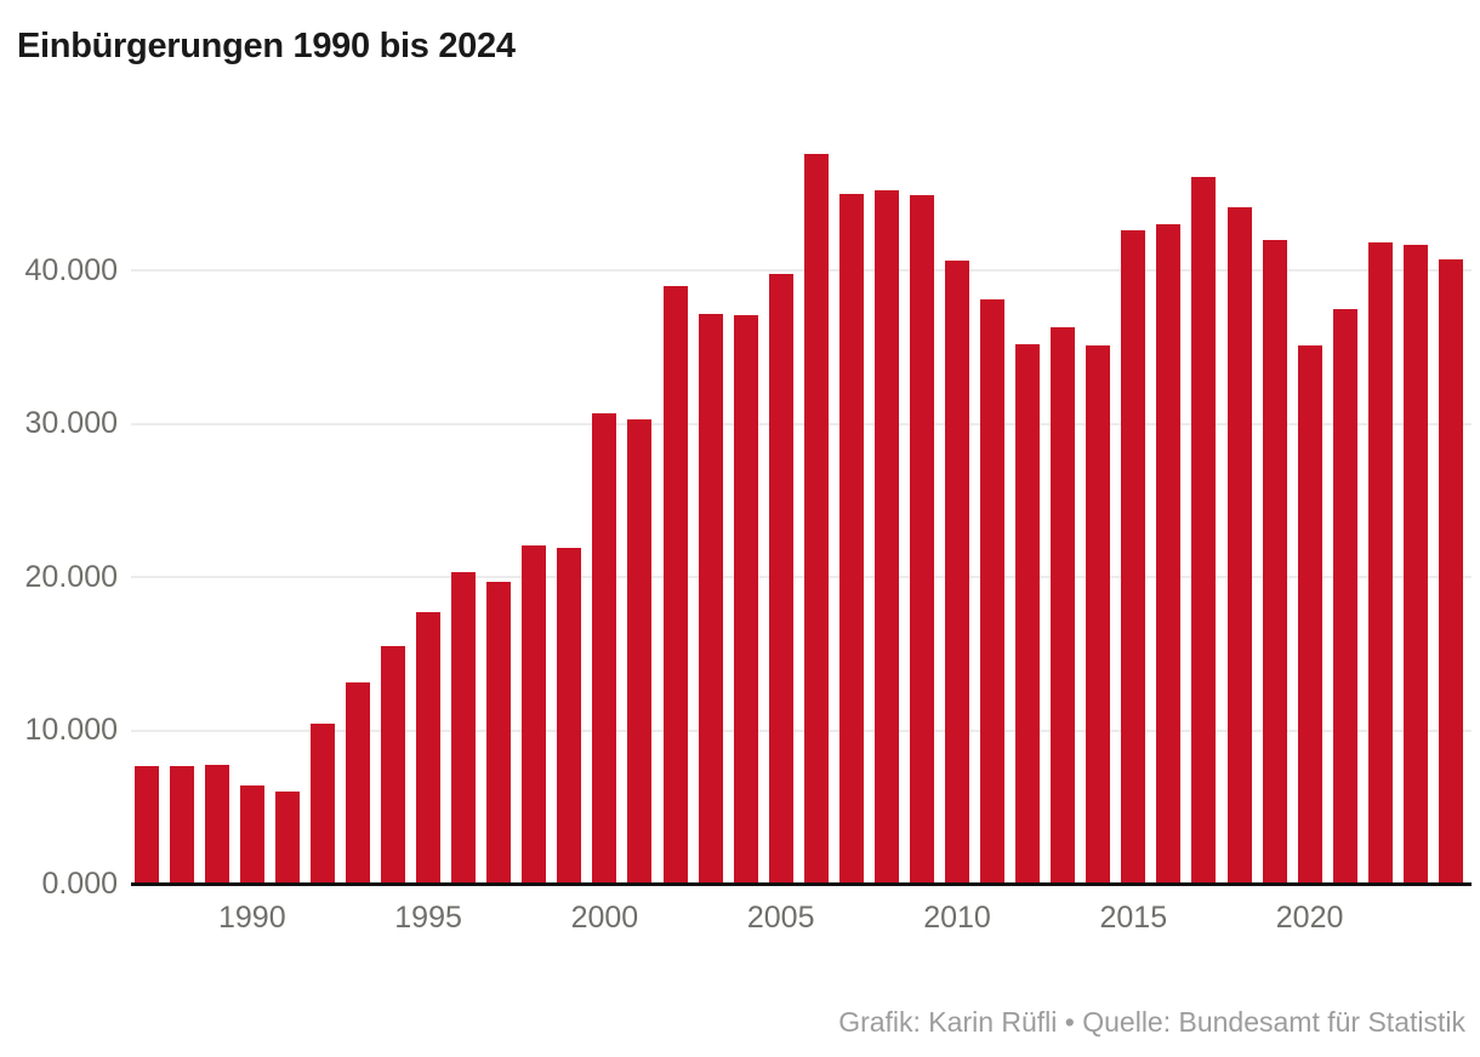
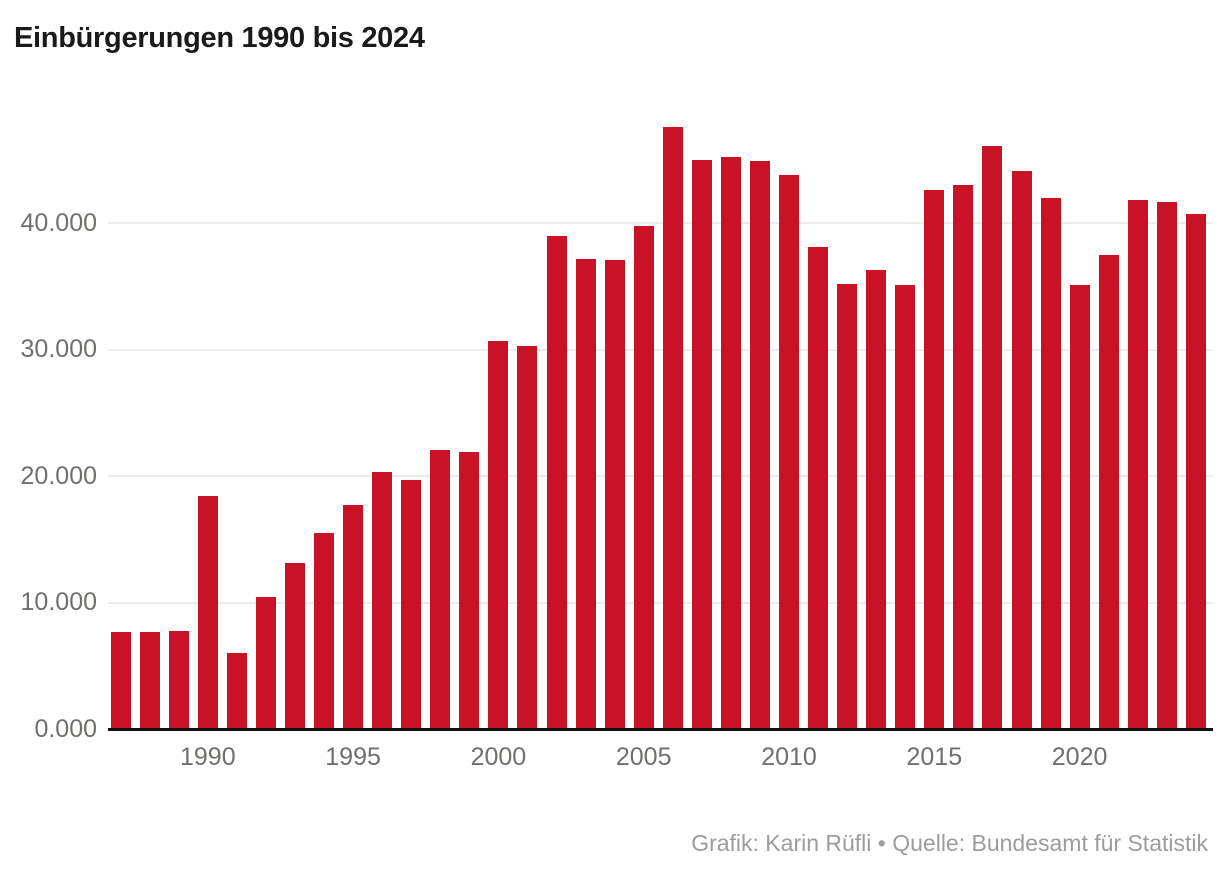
1990: 6400 -> 18400
2010: 40600 -> 43800
